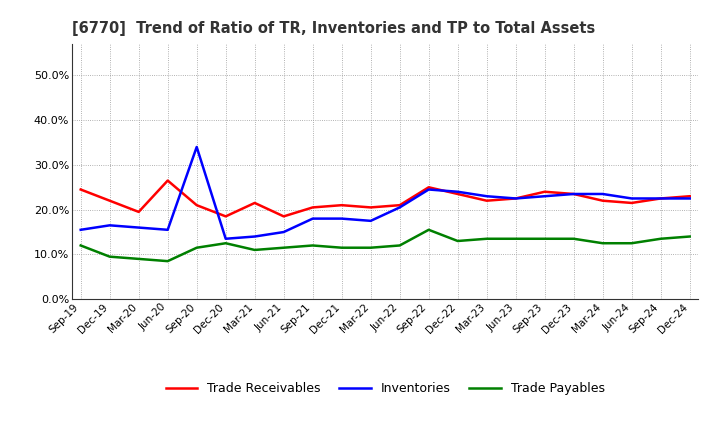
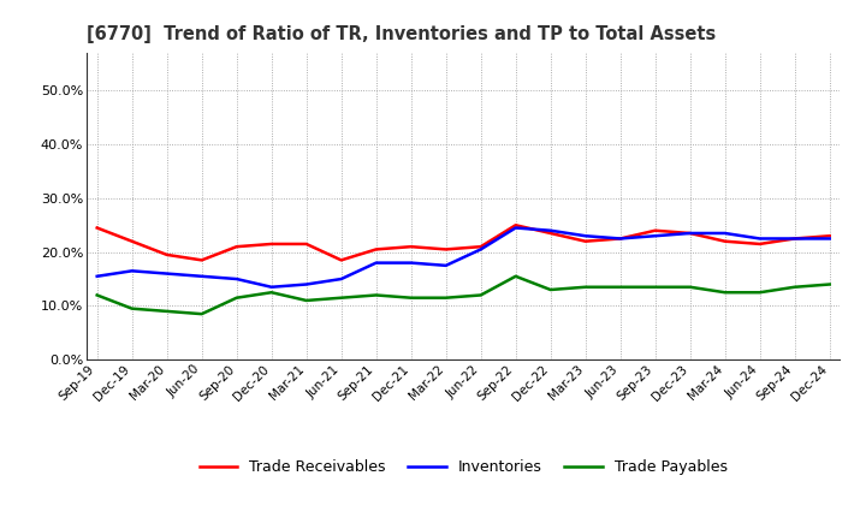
Trade Receivables/Jun-20: 26.5% -> 18.5%
Inventories/Sep-20: 34.0% -> 15.0%
Trade Receivables/Dec-20: 18.5% -> 21.5%
